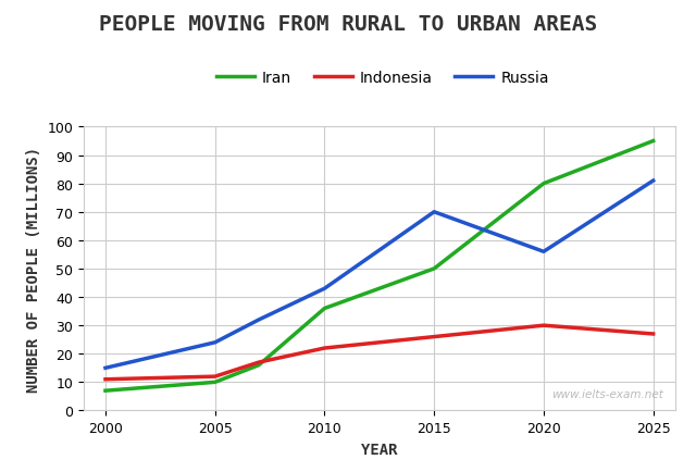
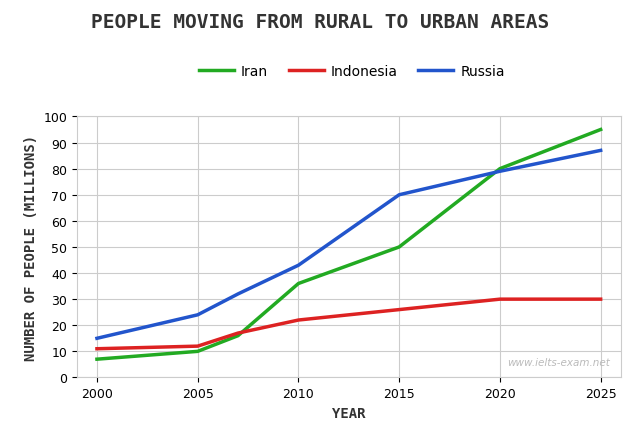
Russia/2020: 56 -> 79
Indonesia/2025: 27 -> 30
Russia/2025: 81 -> 87
